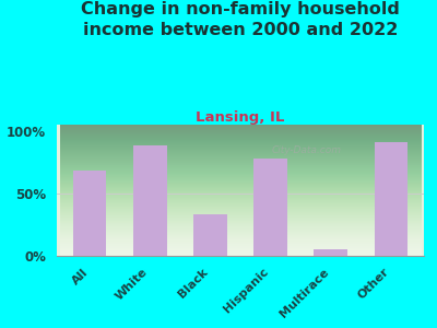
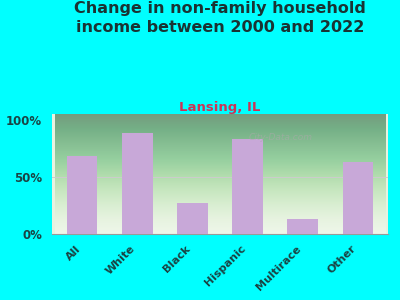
Black: 33% -> 27%
Hispanic: 78% -> 83%
Multirace: 5% -> 13%
Other: 91% -> 63%
